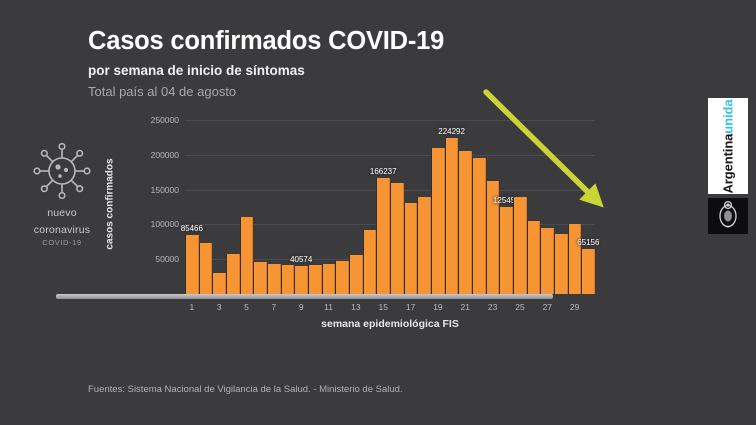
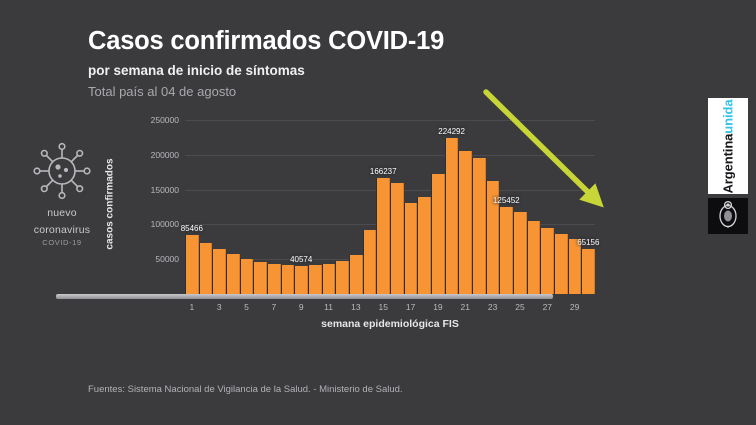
3: 30000 -> 60000
5: 110000 -> 50000
19: 210000 -> 170000
25: 140000 -> 120000
29: 100000 -> 80000
